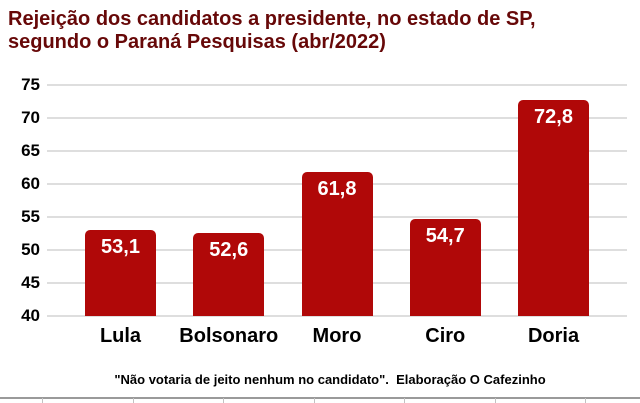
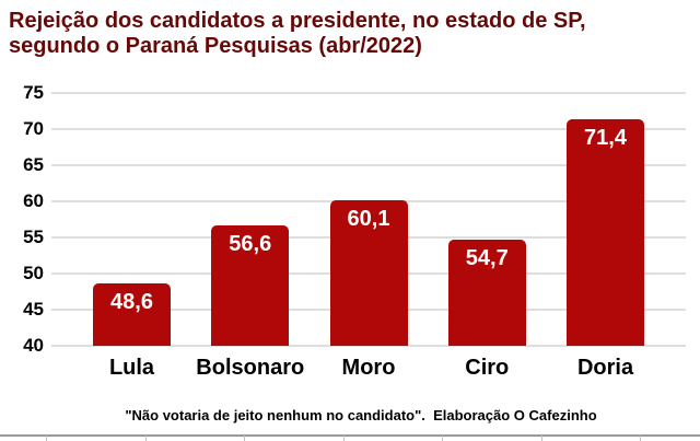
Lula: 53,1 -> 48,6
Bolsonaro: 52,6 -> 56,6
Moro: 61,8 -> 60,1
Doria: 72,8 -> 71,4
